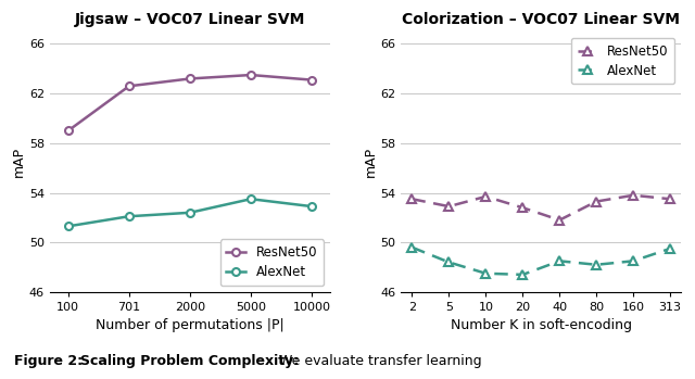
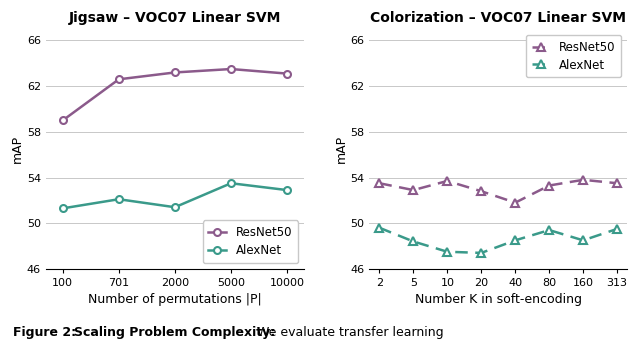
Jigsaw – VOC07 Linear SVM/AlexNet/2000: 52.4 -> 51.4
Colorization – VOC07 Linear SVM/AlexNet/80: 48.2 -> 49.4
